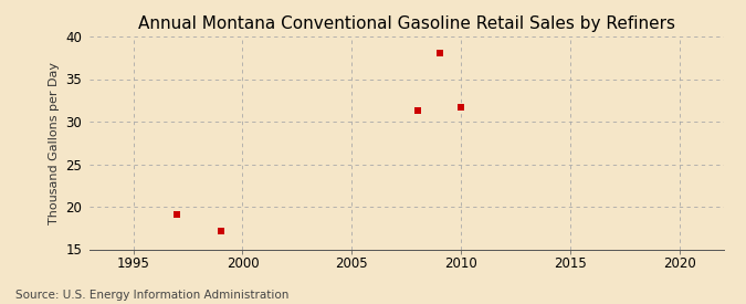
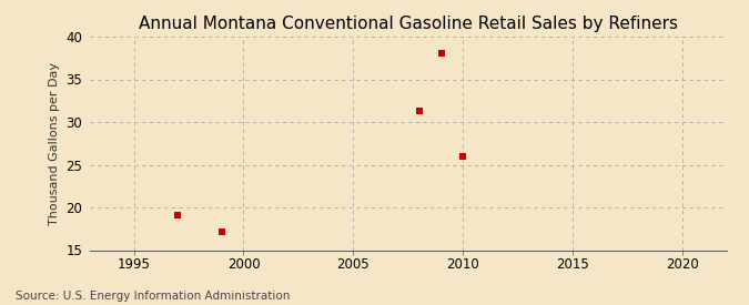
2010: 31.7 -> 26.0
